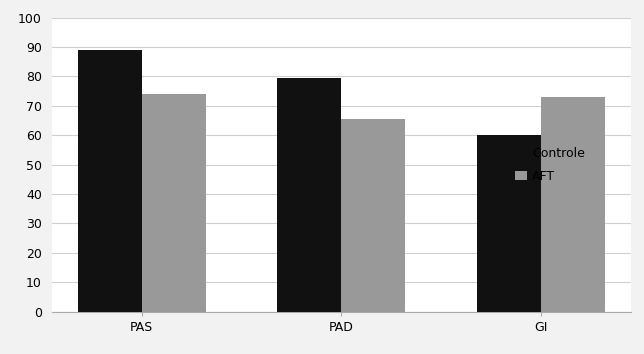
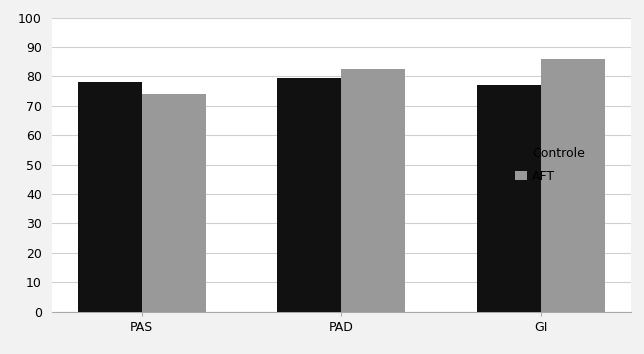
Controle/PAS: 89.0 -> 78.0
AFT/PAD: 65.5 -> 82.5
Controle/GI: 60.0 -> 77.0
AFT/GI: 73.0 -> 86.0
